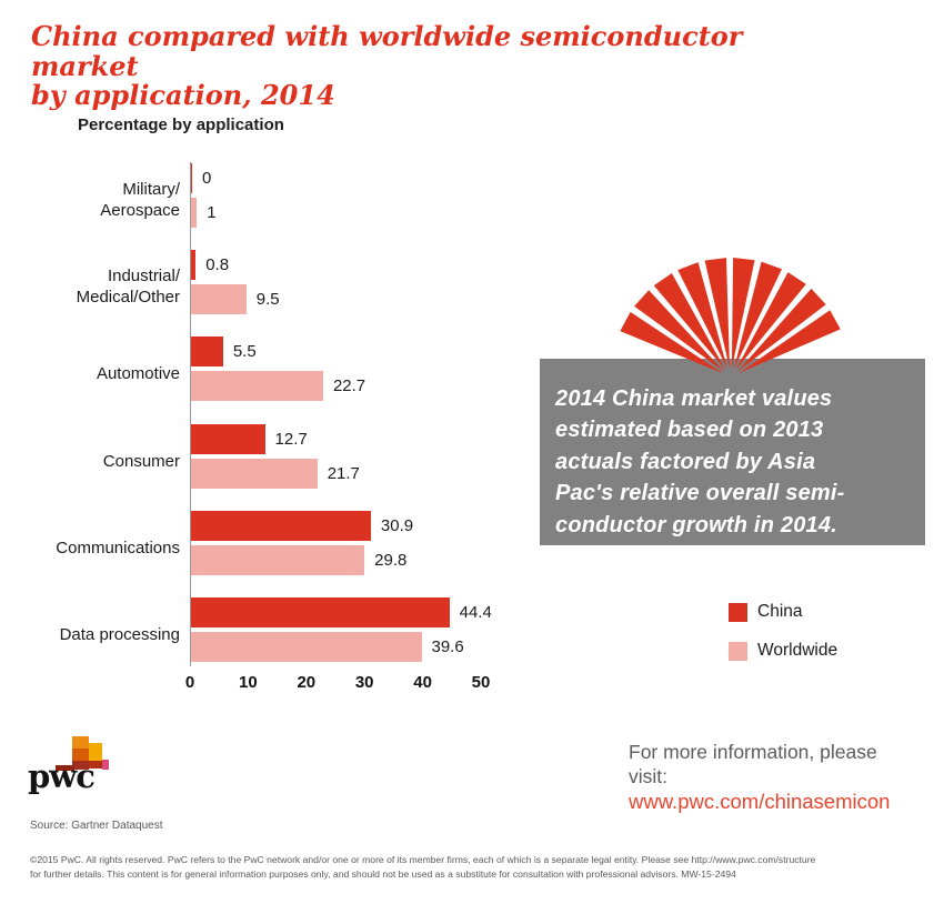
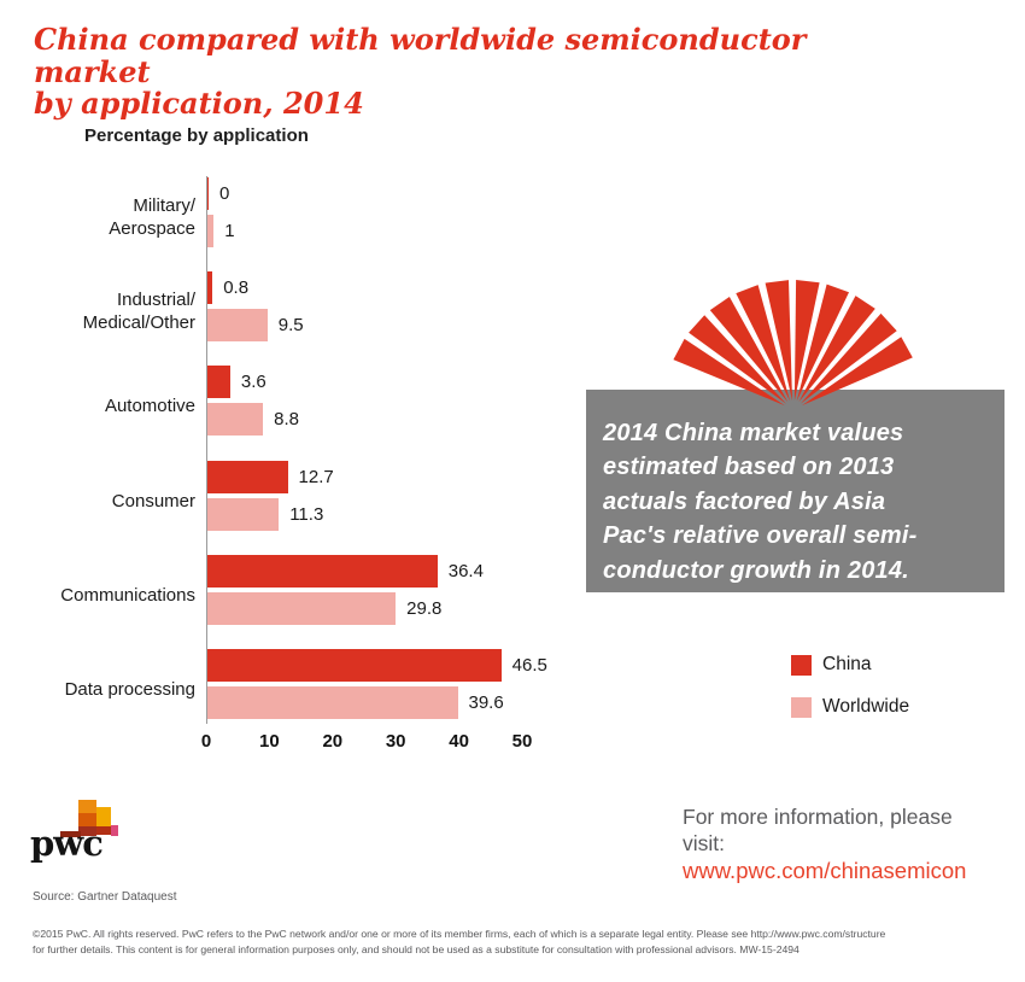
China/Automotive: 5.5 -> 3.6
Worldwide/Automotive: 22.7 -> 8.8
Worldwide/Consumer: 21.7 -> 11.3
China/Communications: 30.9 -> 36.4
China/Data processing: 44.4 -> 46.5
